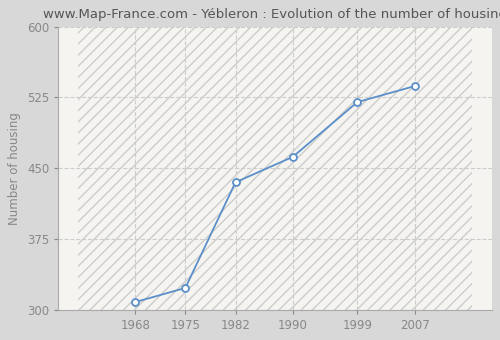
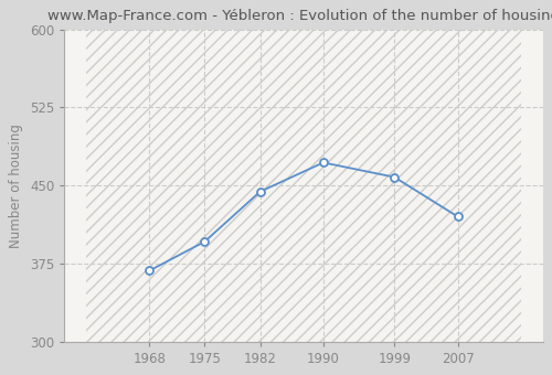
1968: 308 -> 368
1975: 323 -> 396
1982: 435 -> 444
1990: 462 -> 472
1999: 520 -> 458
2007: 537 -> 420
